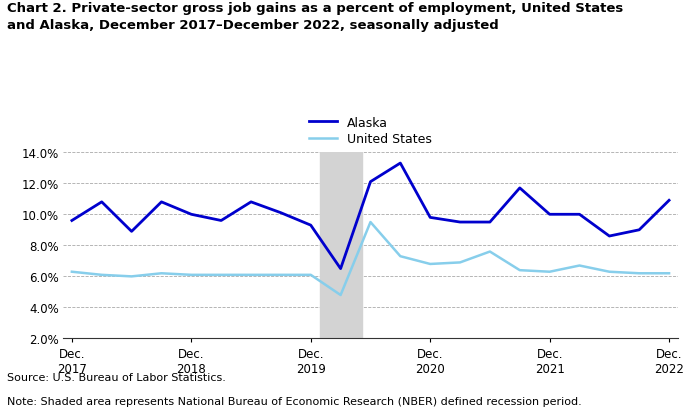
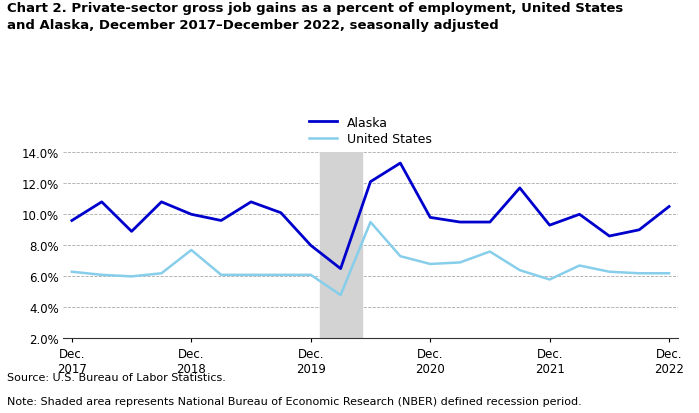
United States/Dec. 2018: 6.1% -> 7.7%
Alaska/Dec. 2019: 9.3% -> 8.0%
Alaska/Dec. 2021: 10.0% -> 9.3%
United States/Dec. 2021: 6.3% -> 5.8%
Alaska/Dec. 2022: 10.9% -> 10.5%
